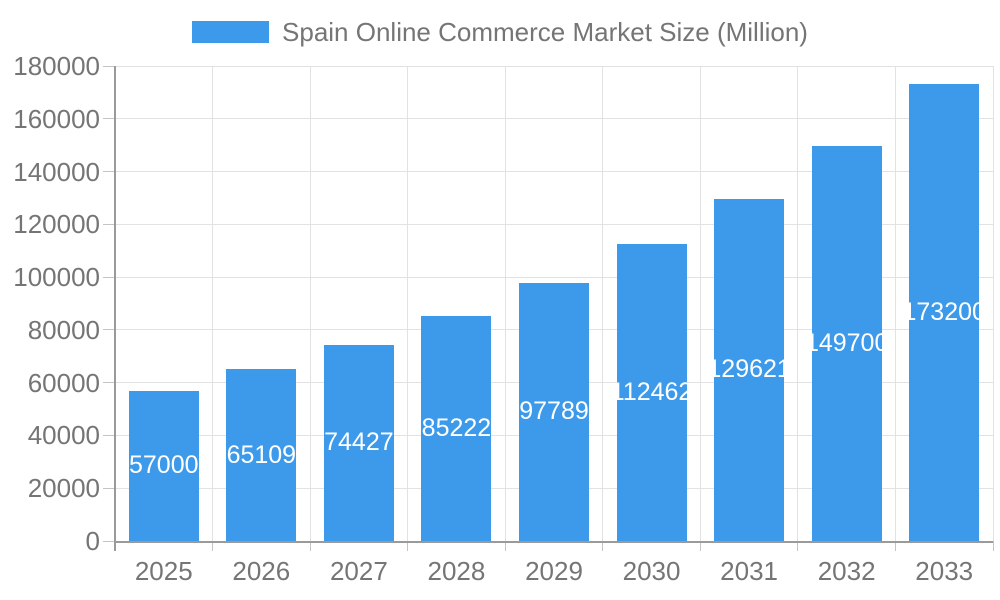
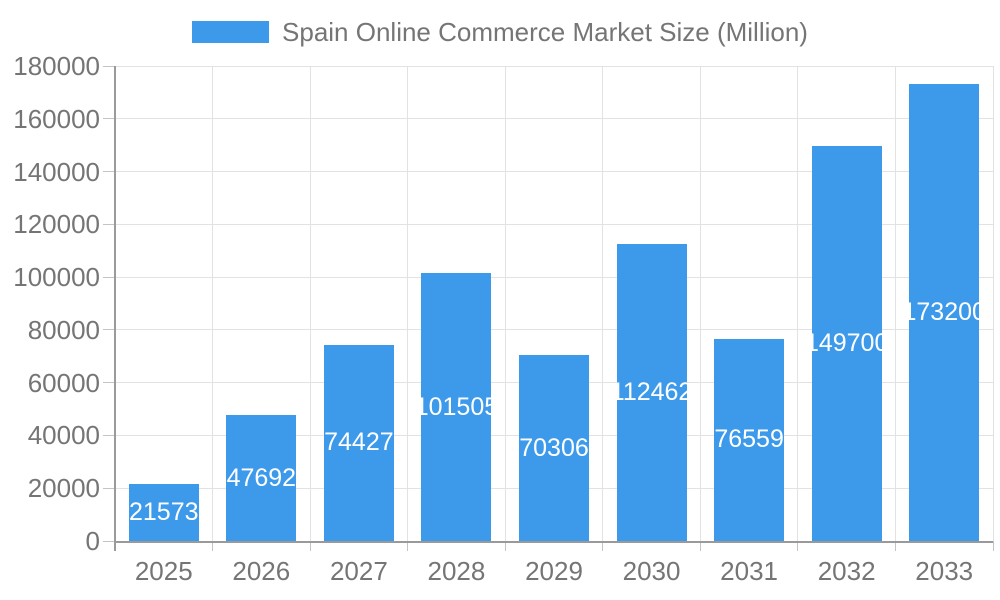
2025: 57000 -> 21573
2026: 65109 -> 47692
2028: 85222 -> 101505
2029: 97789 -> 70306
2031: 129621 -> 76559
